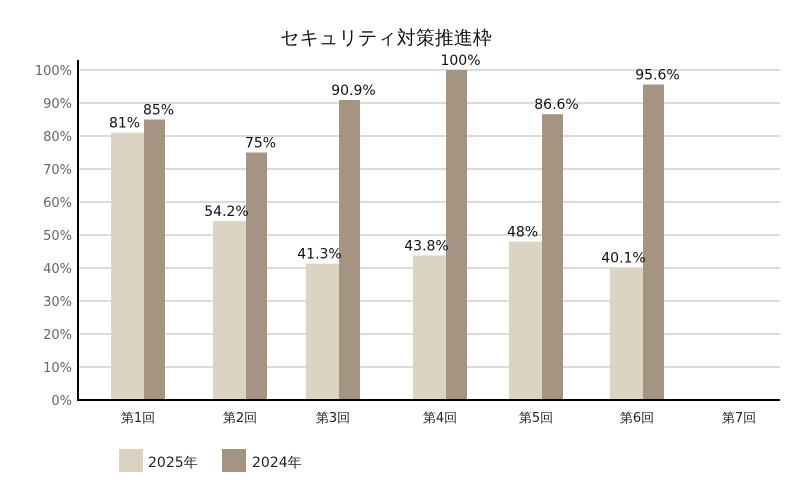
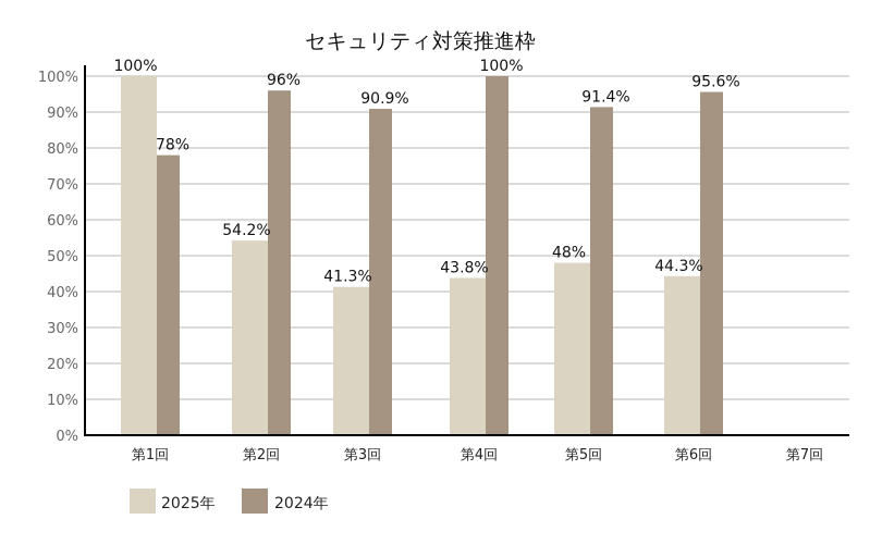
2025年/第1回: 81% -> 100%
2024年/第1回: 85% -> 78%
2024年/第2回: 75% -> 96%
2024年/第5回: 86.6% -> 91.4%
2025年/第6回: 40.1% -> 44.3%
